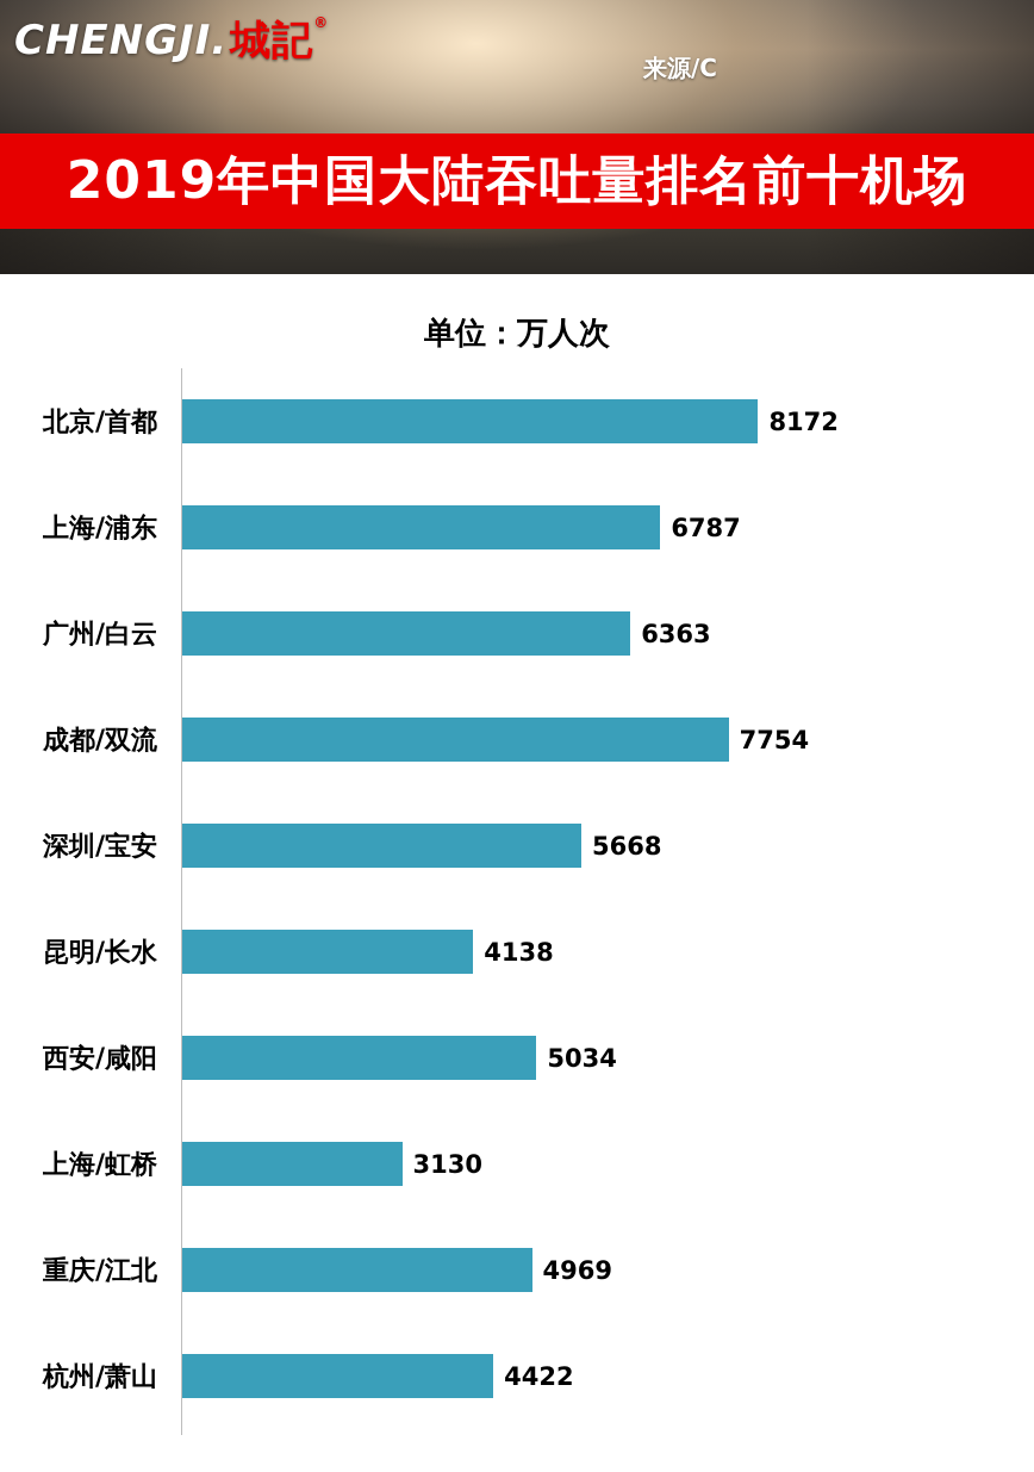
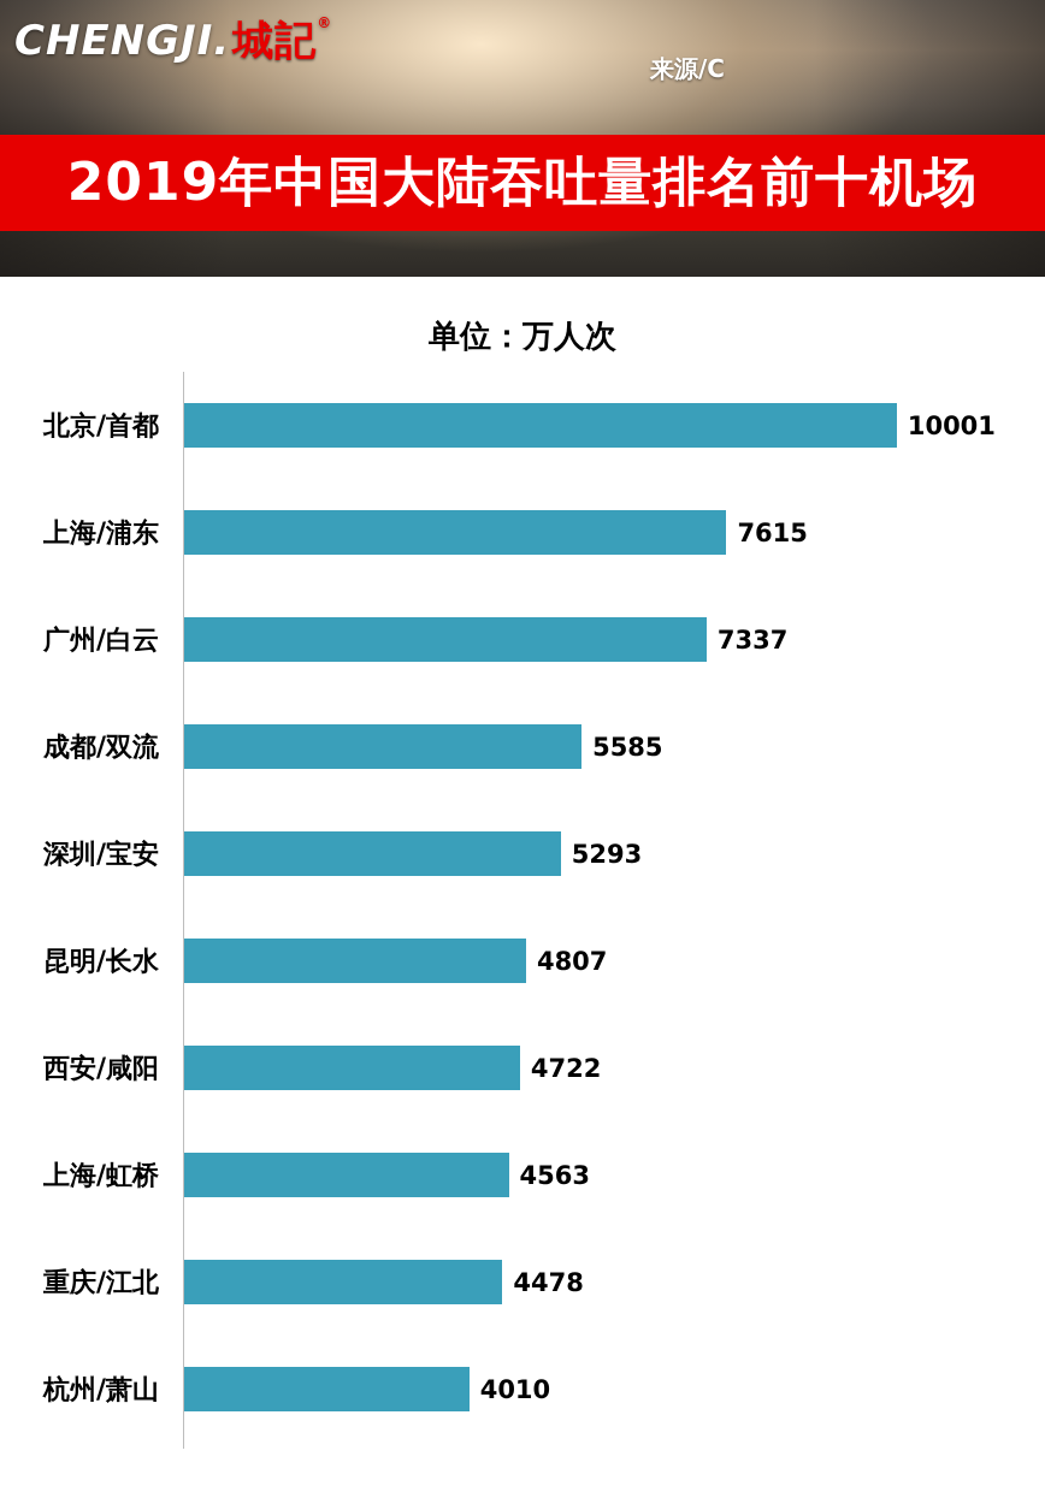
北京/首都: 8172 -> 10001
上海/浦东: 6787 -> 7615
广州/白云: 6363 -> 7337
成都/双流: 7754 -> 5585
深圳/宝安: 5668 -> 5293
昆明/长水: 4138 -> 4807
西安/咸阳: 5034 -> 4722
上海/虹桥: 3130 -> 4563
重庆/江北: 4969 -> 4478
杭州/萧山: 4422 -> 4010
